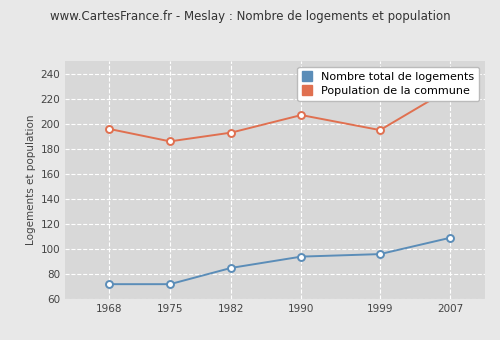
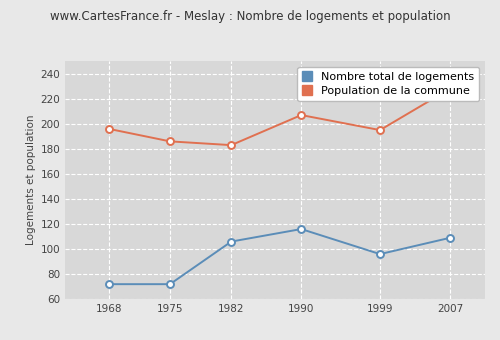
Nombre total de logements/1982: 85 -> 106
Population de la commune/1982: 193 -> 183
Nombre total de logements/1990: 94 -> 116
